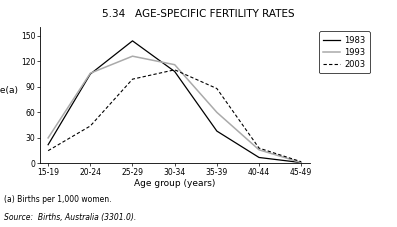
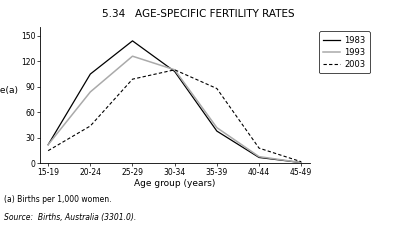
1993/15-19: 30 -> 22
1993/20-24: 106 -> 84
1993/30-34: 116 -> 110
1993/35-39: 60 -> 42
1993/40-44: 16 -> 8
